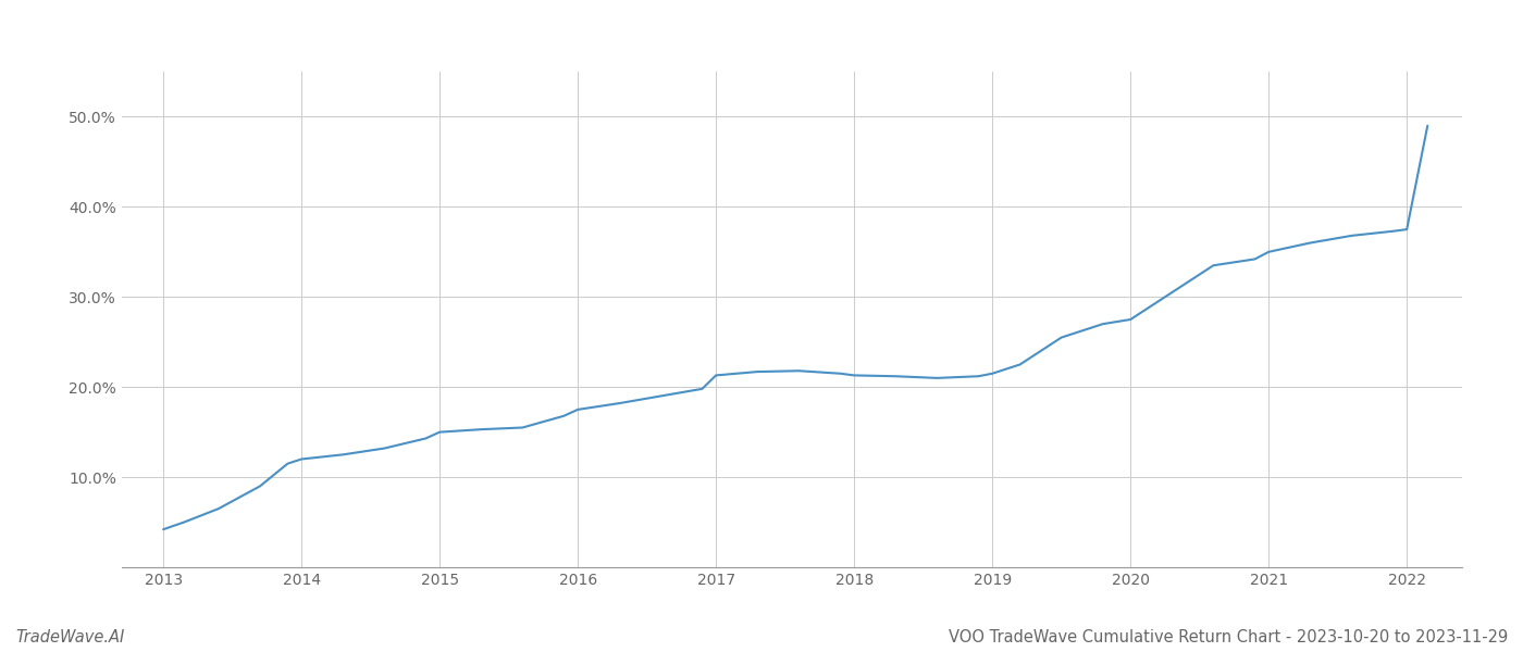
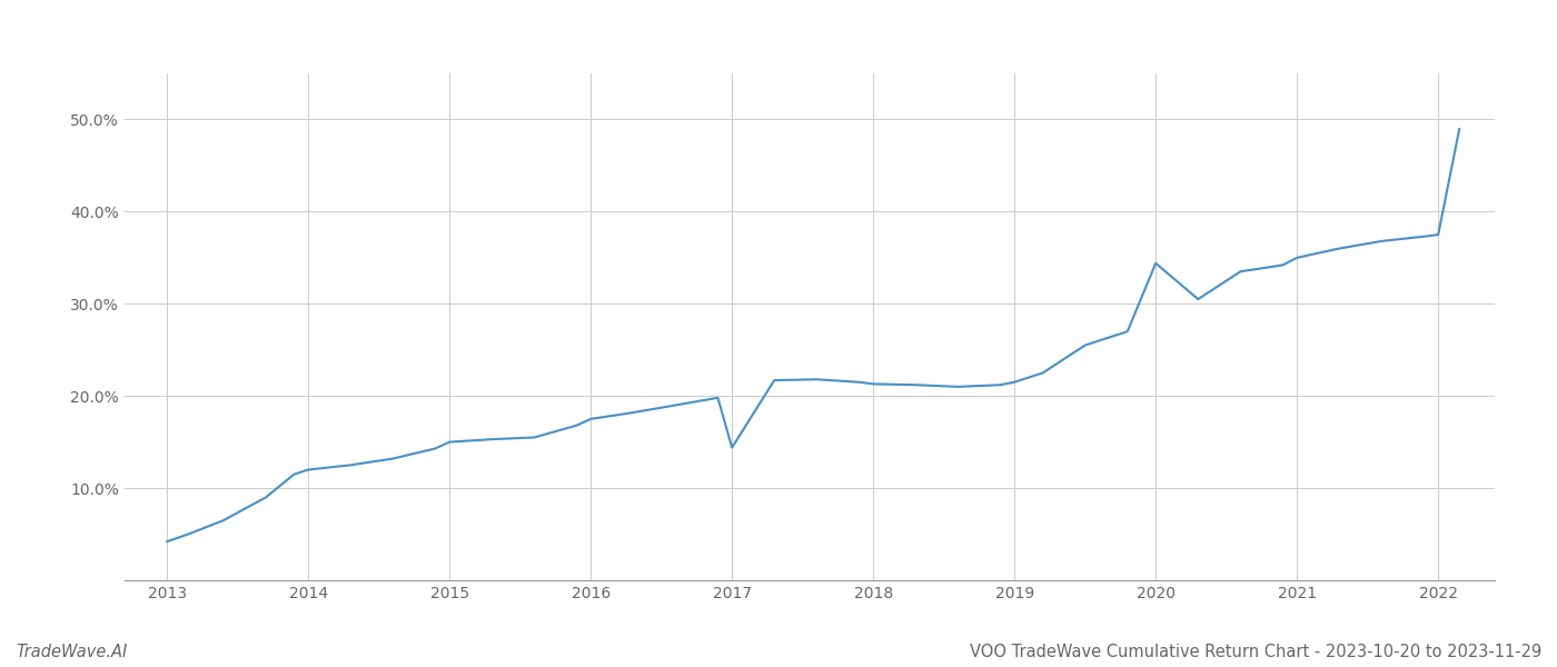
2017: 21.3% -> 14.4%
2020: 27.5% -> 34.4%
